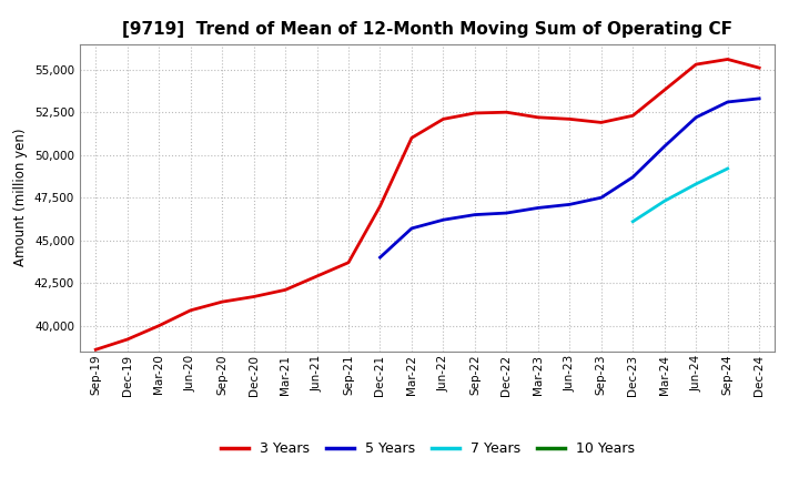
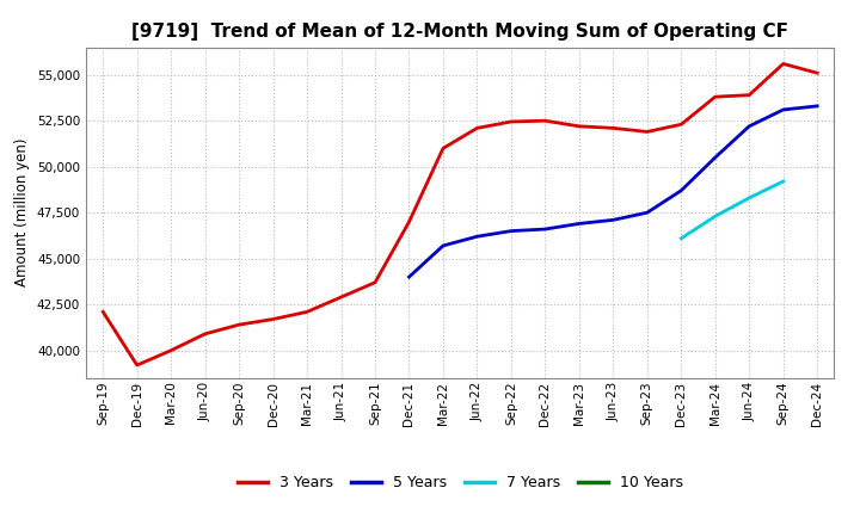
3 Years/Sep-19: 38,600 -> 42,100
3 Years/Jun-24: 55,300 -> 53,900
